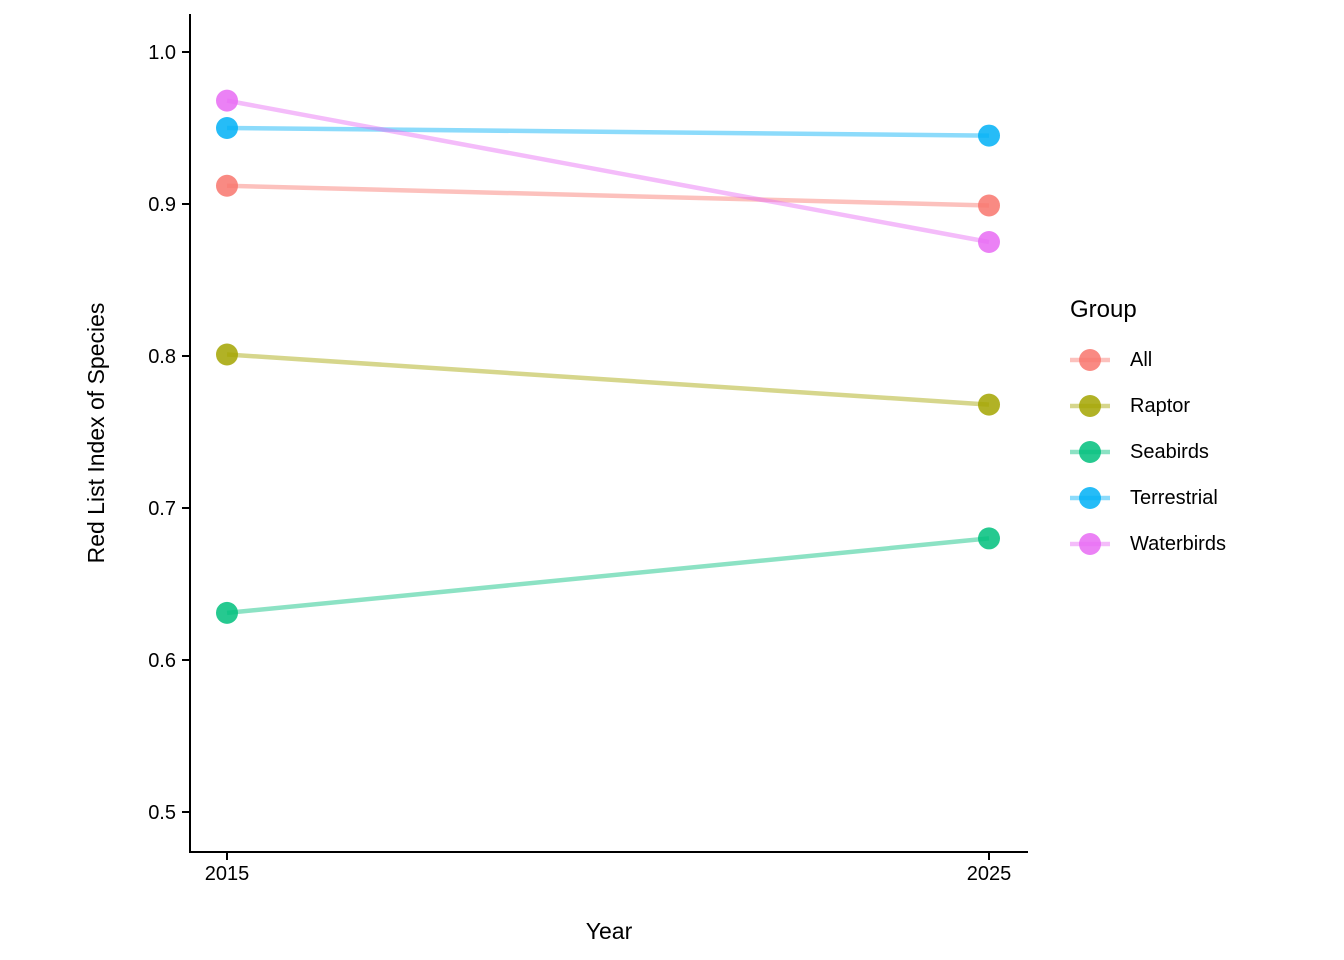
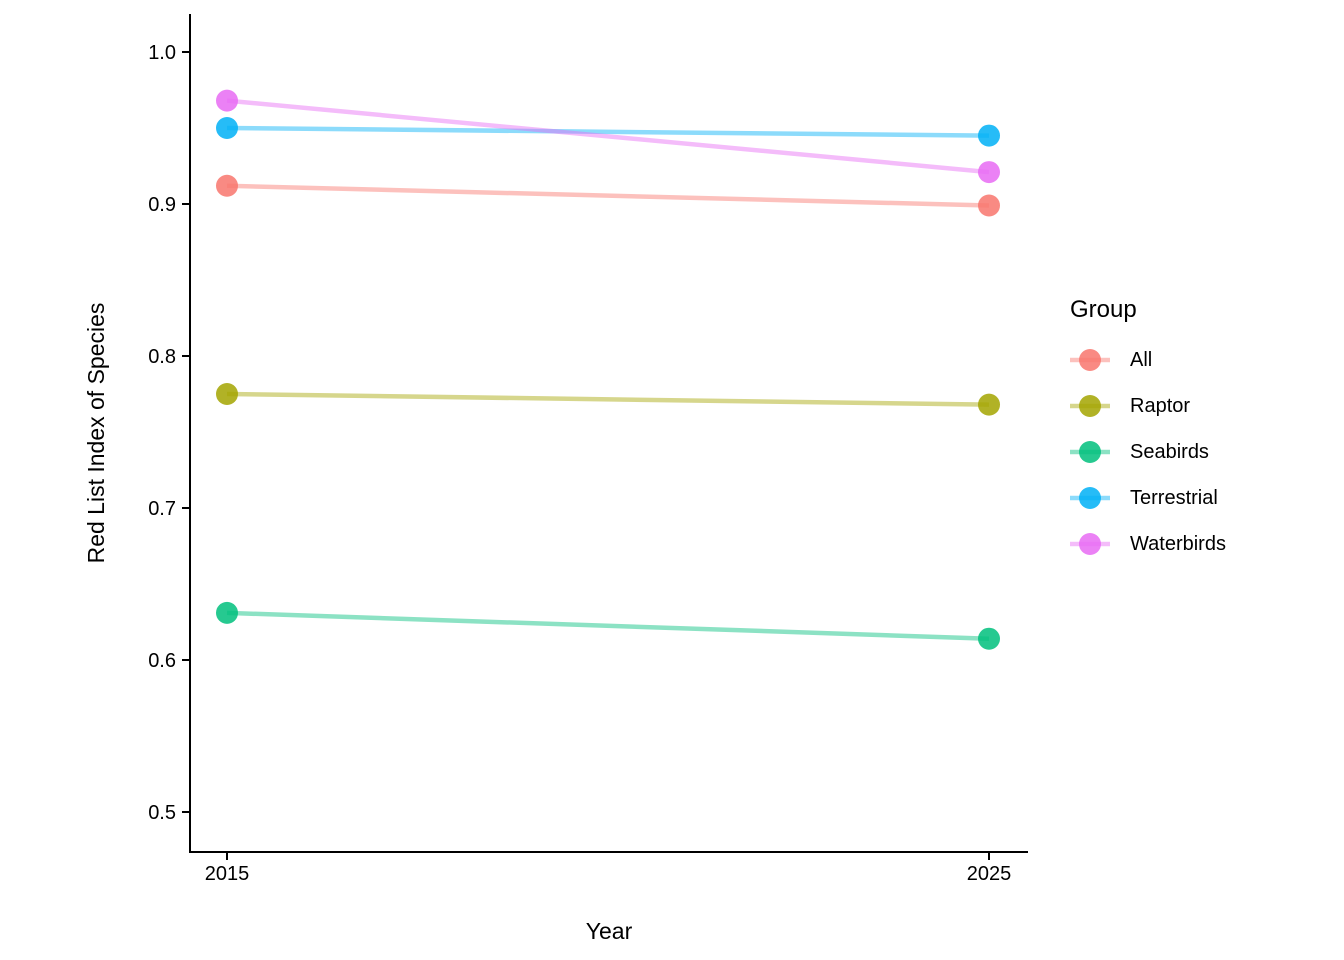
Raptor/2015: 0.801 -> 0.775
Seabirds/2025: 0.680 -> 0.614
Waterbirds/2025: 0.875 -> 0.921
